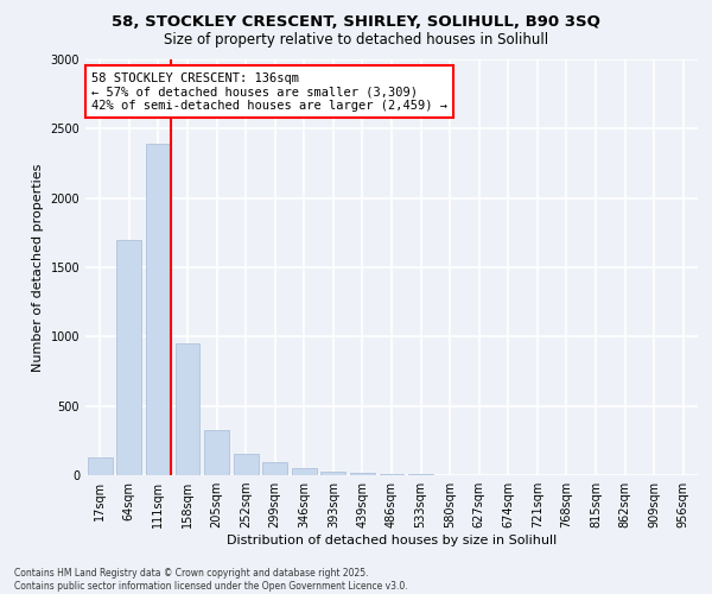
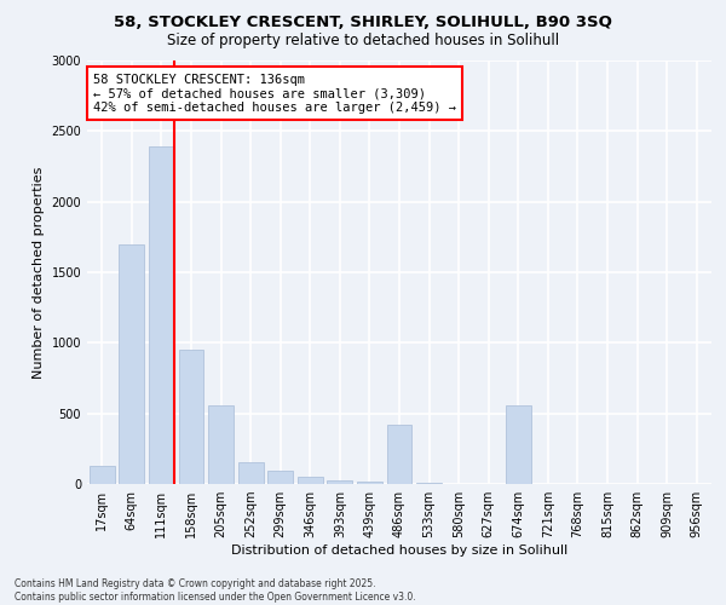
205sqm: 330 -> 560
486sqm: 10 -> 420
674sqm: 0 -> 560
